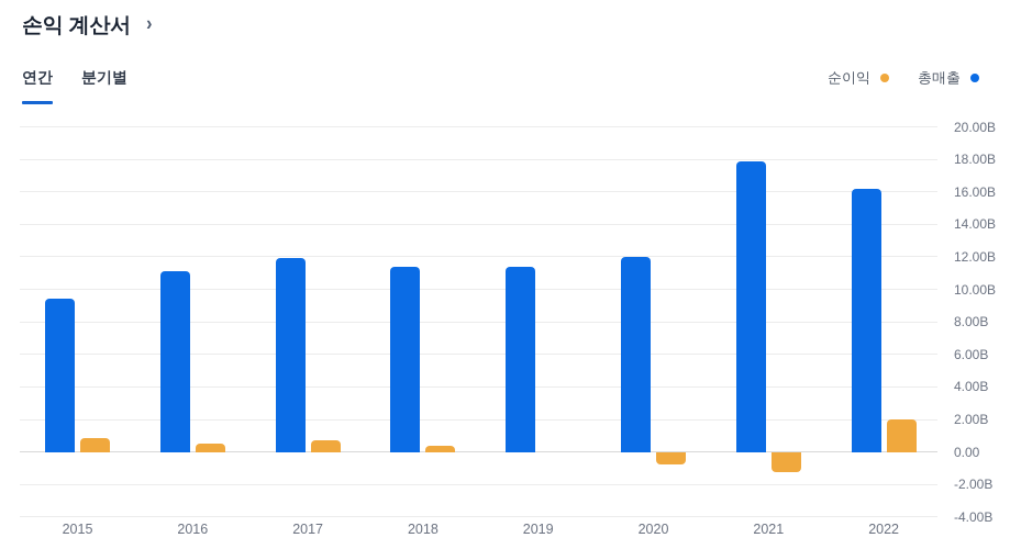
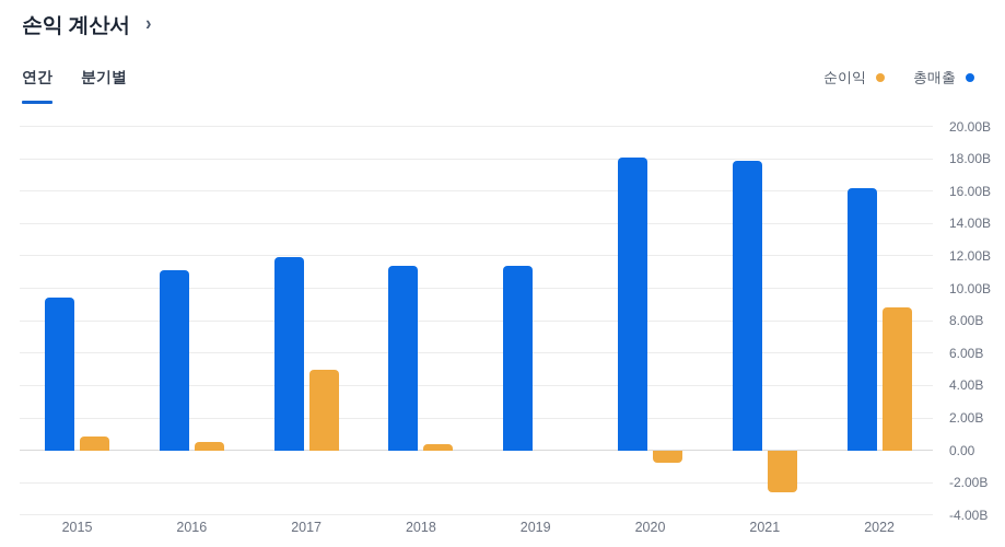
순이익/2017: 0.7B -> 5.0B
총매출/2020: 12.0B -> 18.1B
순이익/2021: -1.2B -> -2.6B
순이익/2022: 2.0B -> 8.8B
